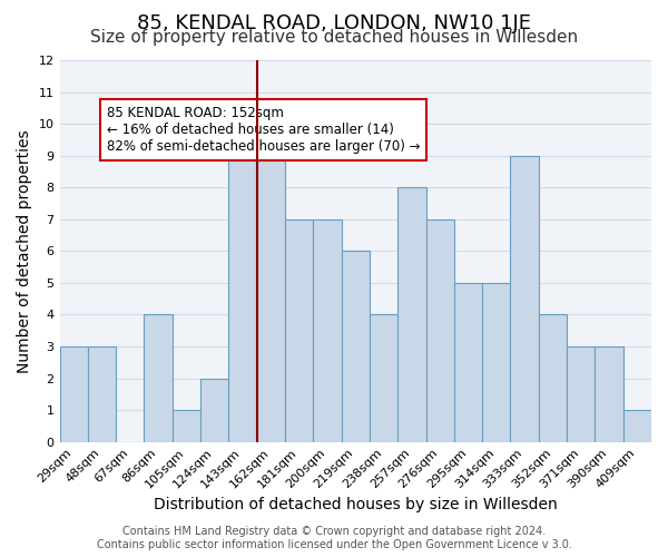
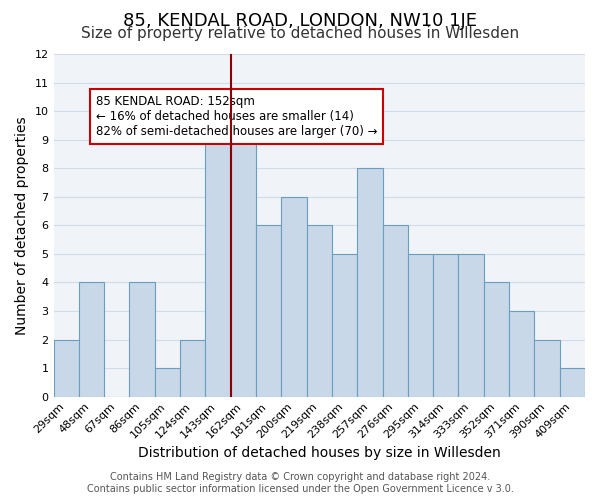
29sqm: 3 -> 2
48sqm: 3 -> 4
181sqm: 7 -> 6
238sqm: 4 -> 5
276sqm: 7 -> 6
333sqm: 9 -> 5
390sqm: 3 -> 2
